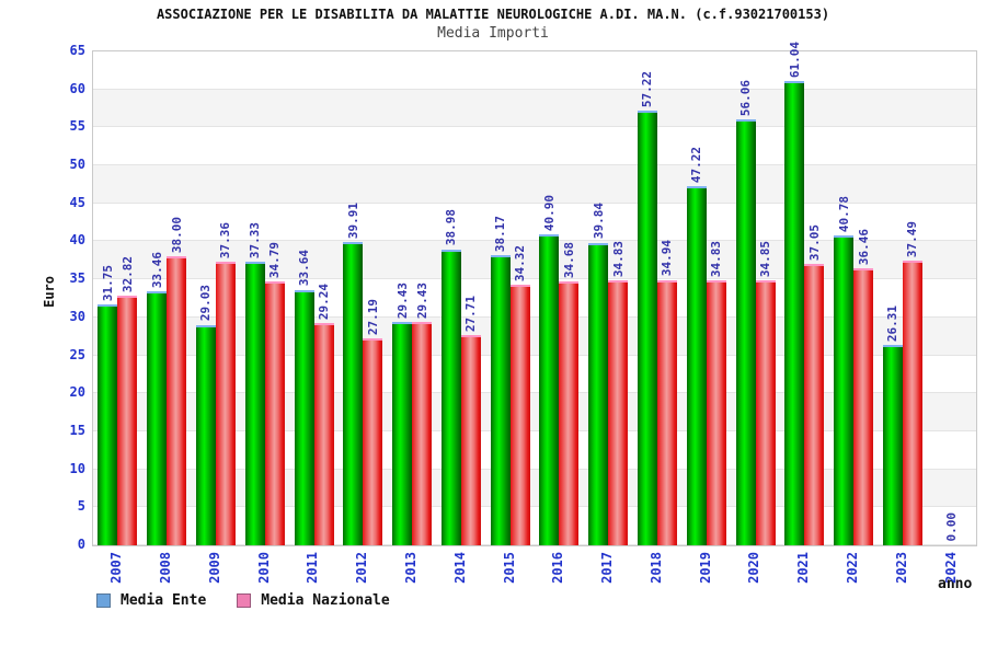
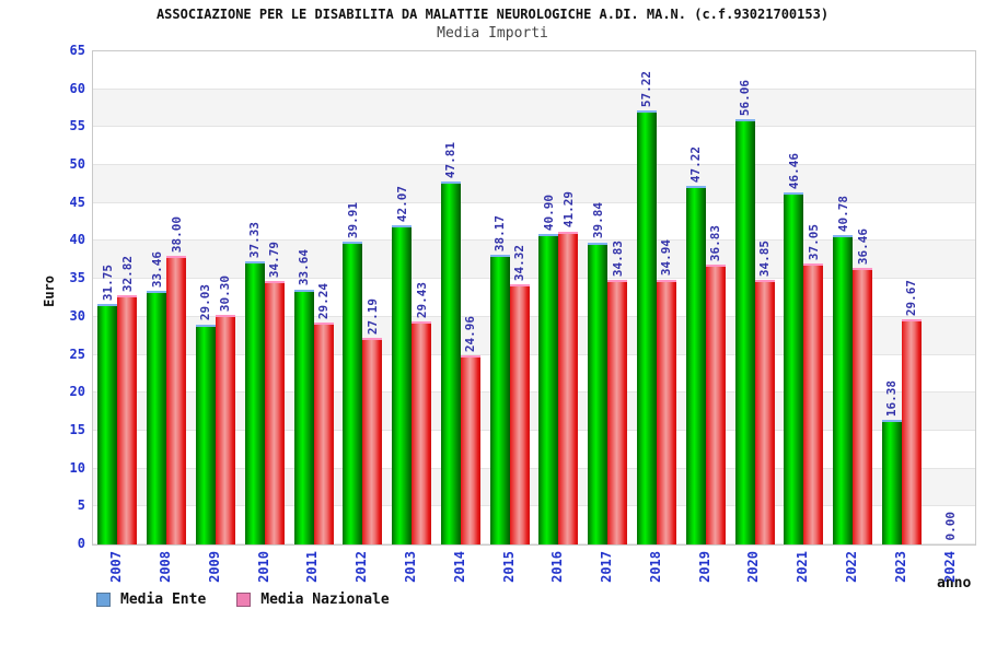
Media Nazionale/2009: 37.36 -> 30.30
Media Ente/2013: 29.43 -> 42.07
Media Ente/2014: 38.98 -> 47.81
Media Nazionale/2014: 27.71 -> 24.96
Media Nazionale/2016: 34.68 -> 41.29
Media Nazionale/2019: 34.83 -> 36.83
Media Ente/2021: 61.04 -> 46.46
Media Ente/2023: 26.31 -> 16.38
Media Nazionale/2023: 37.49 -> 29.67
